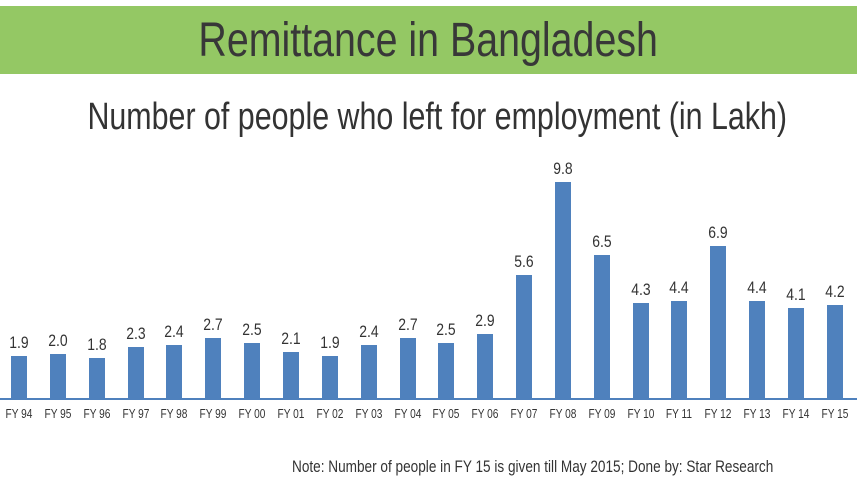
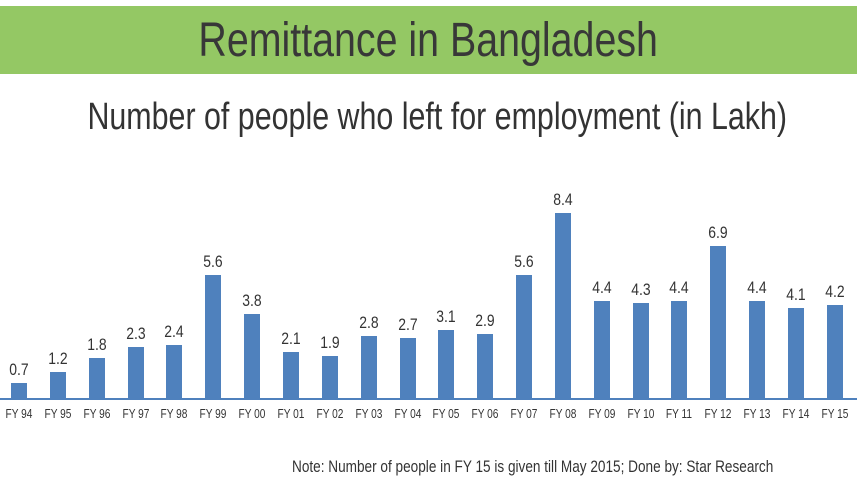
FY 94: 1.9 -> 0.7
FY 95: 2.0 -> 1.2
FY 99: 2.7 -> 5.6
FY 00: 2.5 -> 3.8
FY 03: 2.4 -> 2.8
FY 05: 2.5 -> 3.1
FY 08: 9.8 -> 8.4
FY 09: 6.5 -> 4.4
